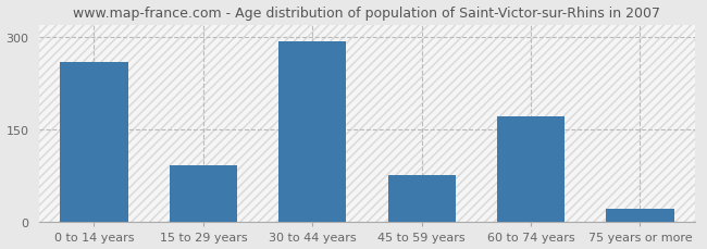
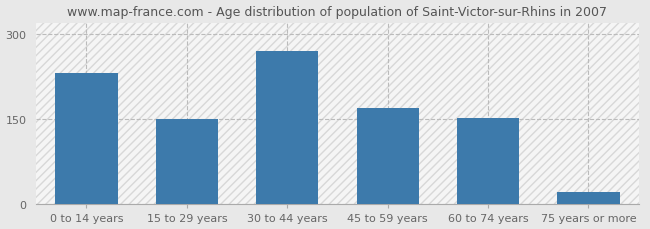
0 to 14 years: 260 -> 231
15 to 29 years: 92 -> 151
30 to 44 years: 294 -> 271
45 to 59 years: 76 -> 170
60 to 74 years: 172 -> 152
